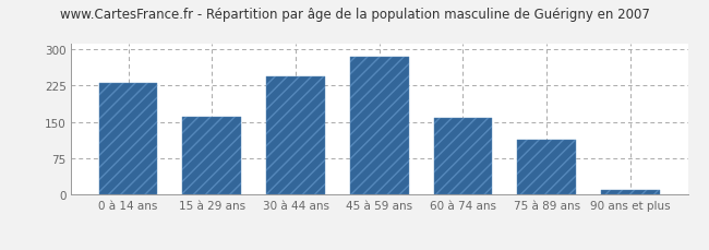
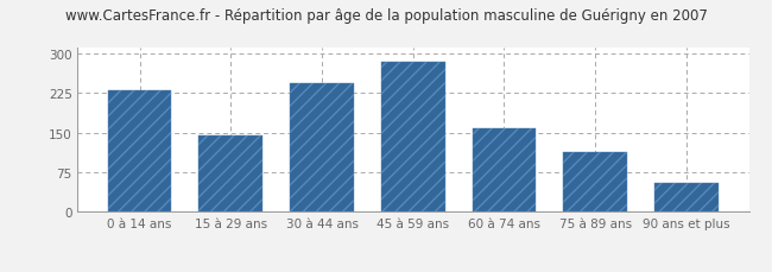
15 à 29 ans: 161 -> 145
90 ans et plus: 10 -> 55
